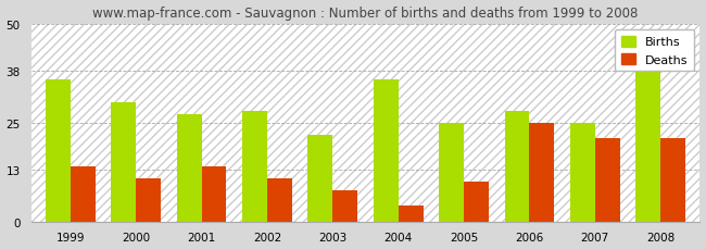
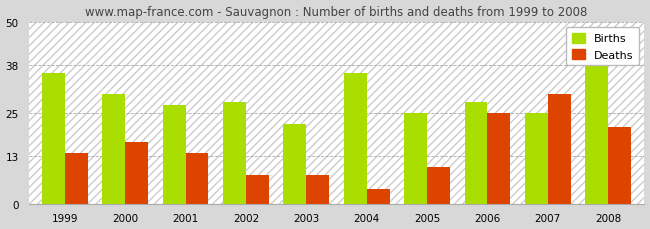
Deaths/2000: 11 -> 17
Deaths/2002: 11 -> 8
Deaths/2007: 21 -> 30
